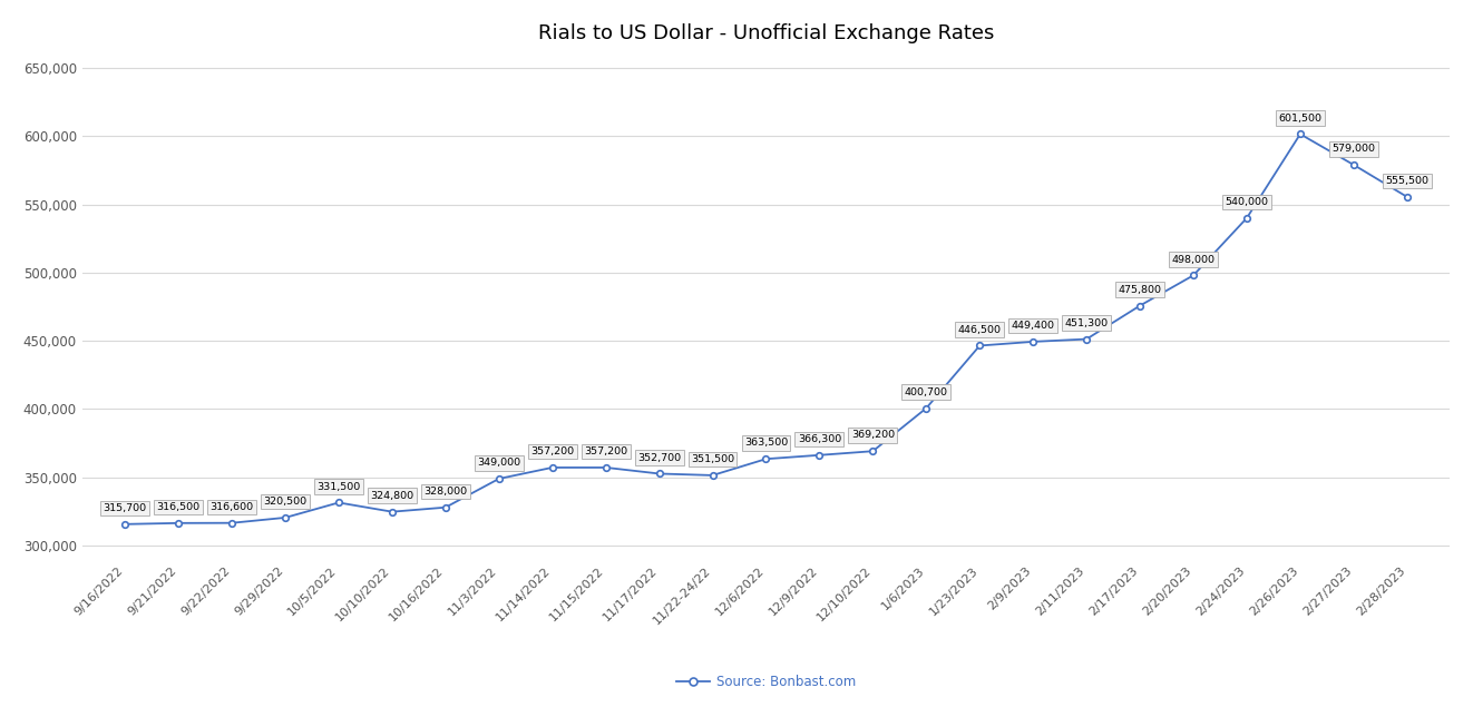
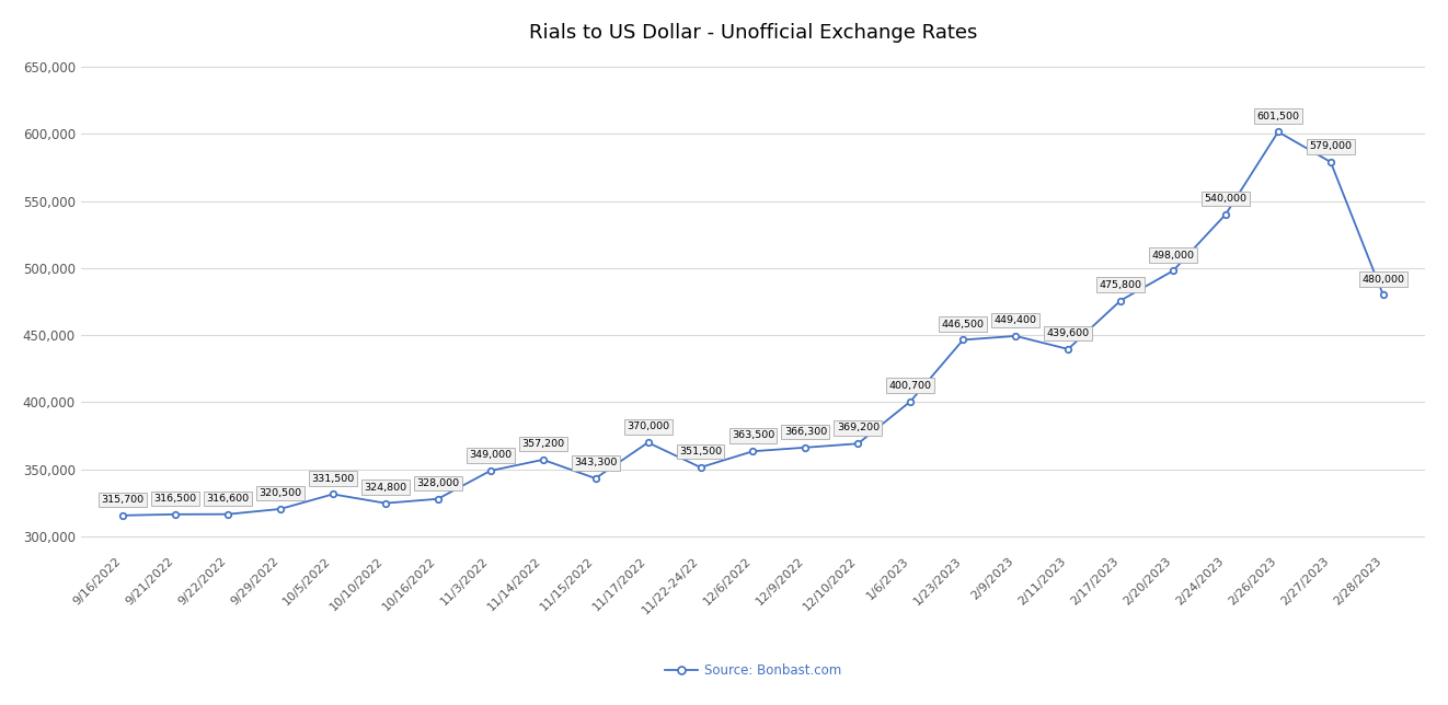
11/15/2022: 357,200 -> 343,300
11/17/2022: 352,700 -> 370,000
2/11/2023: 451,300 -> 439,600
2/28/2023: 555,500 -> 480,000
